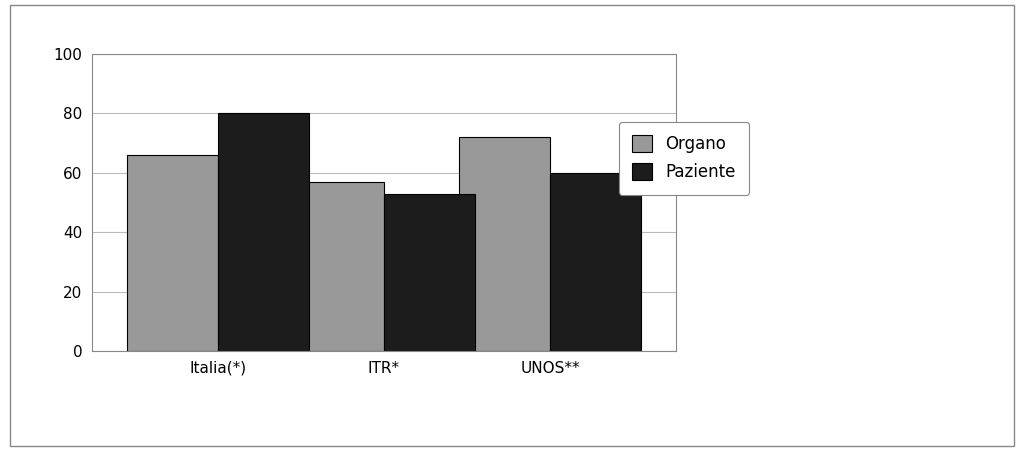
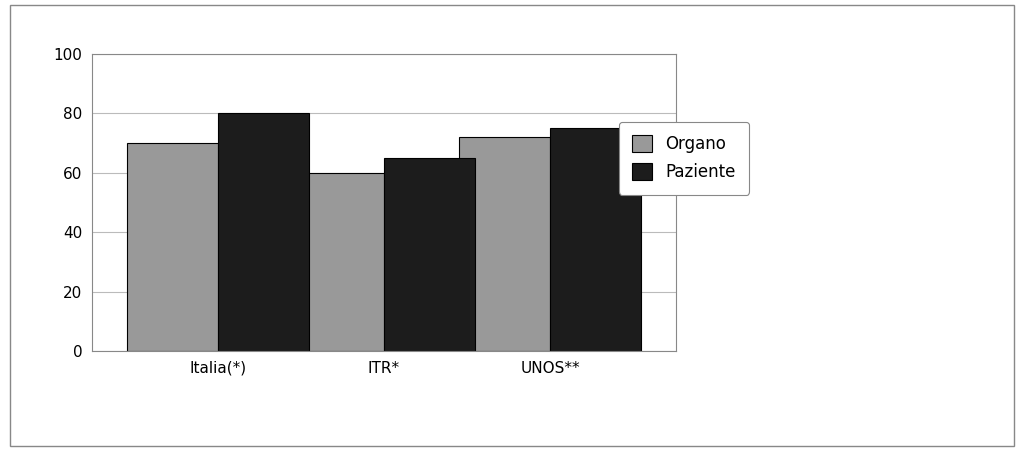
Organo/Italia(*): 66 -> 70
Organo/ITR*: 57 -> 60
Paziente/ITR*: 53 -> 65
Paziente/UNOS**: 60 -> 75
